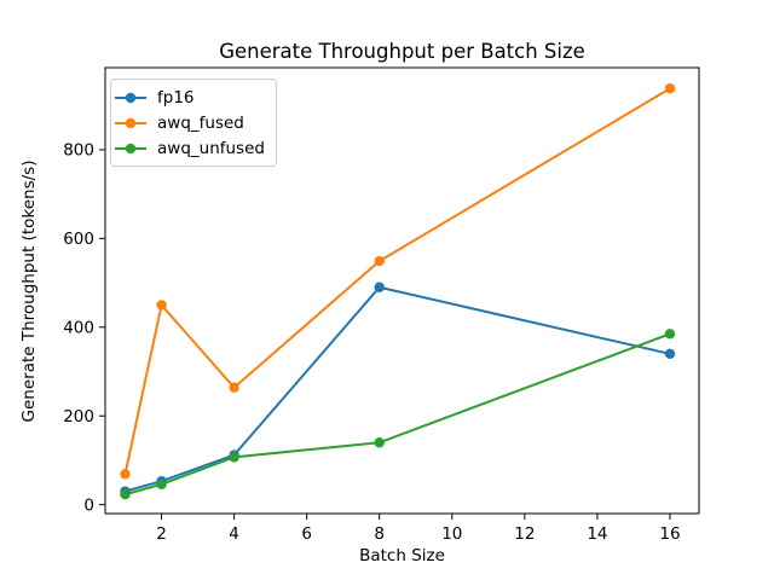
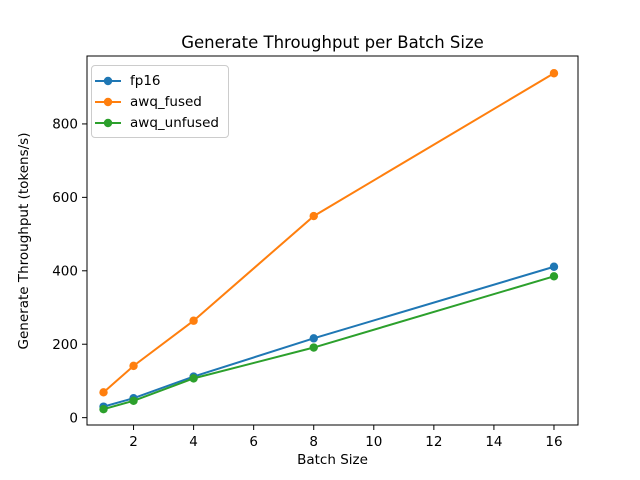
awq_fused/2: 450 -> 140
fp16/8: 490 -> 220
awq_unfused/8: 140 -> 190
fp16/16: 340 -> 410
